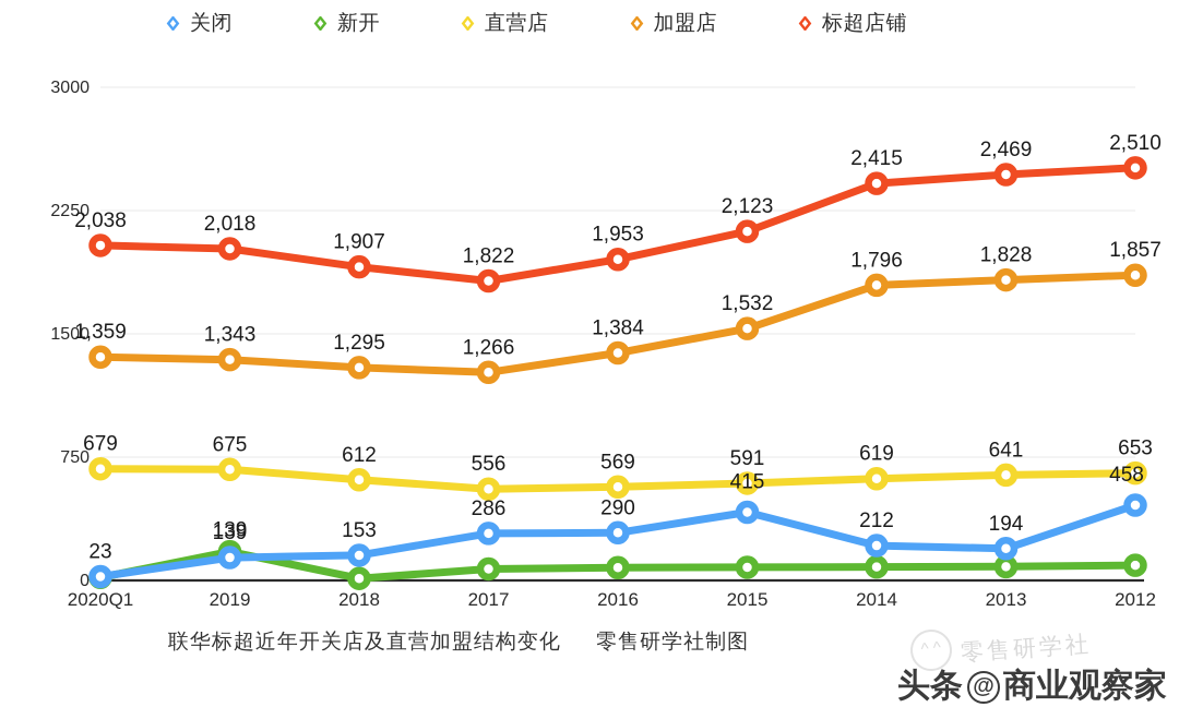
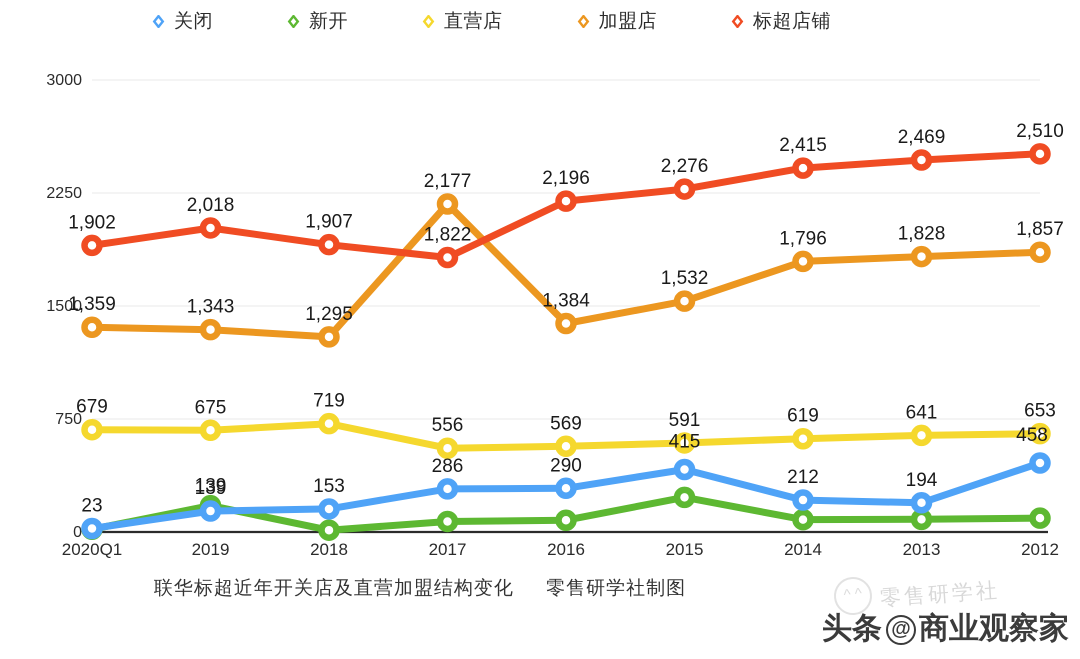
标超店铺/2020Q1: 2,038 -> 1,902
直营店/2018: 612 -> 719
加盟店/2017: 1,266 -> 2,177
标超店铺/2016: 1,953 -> 2,196
标超店铺/2015: 2,123 -> 2,276
新开/2015: 80 -> 230
